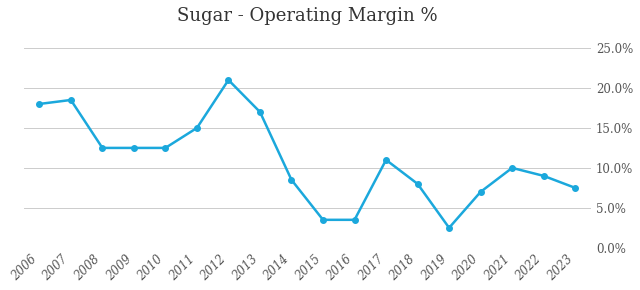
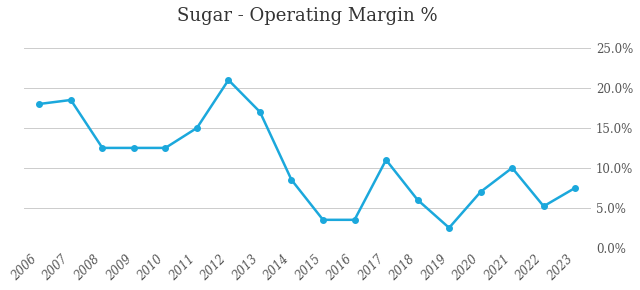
2018: 8.0% -> 6.0%
2022: 9.0% -> 5.2%
